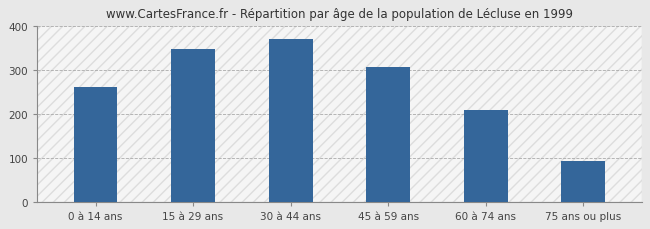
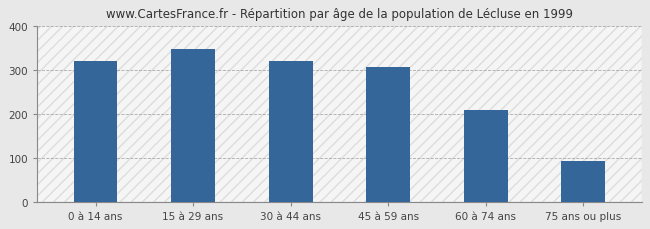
0 à 14 ans: 260 -> 320
30 à 44 ans: 370 -> 320
